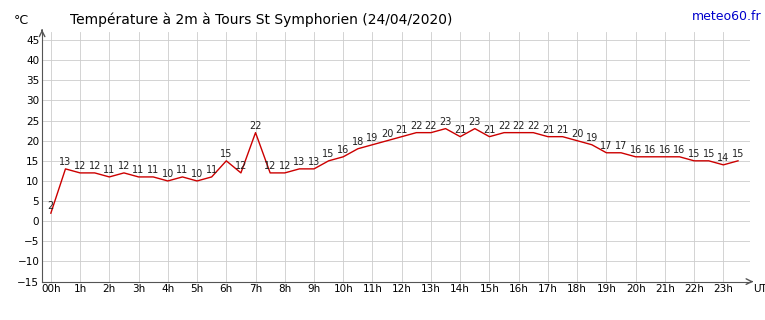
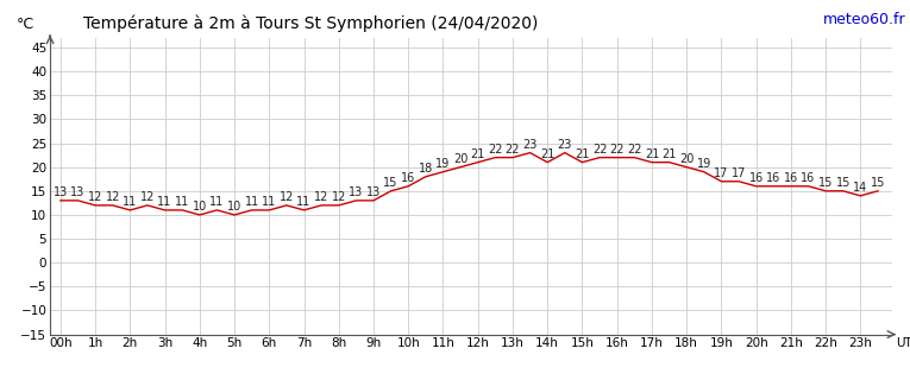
00h: 2 -> 13
6h: 15 -> 11
7h: 22 -> 11
